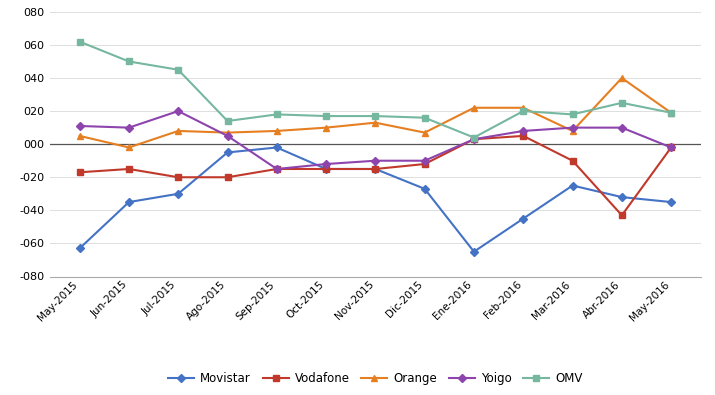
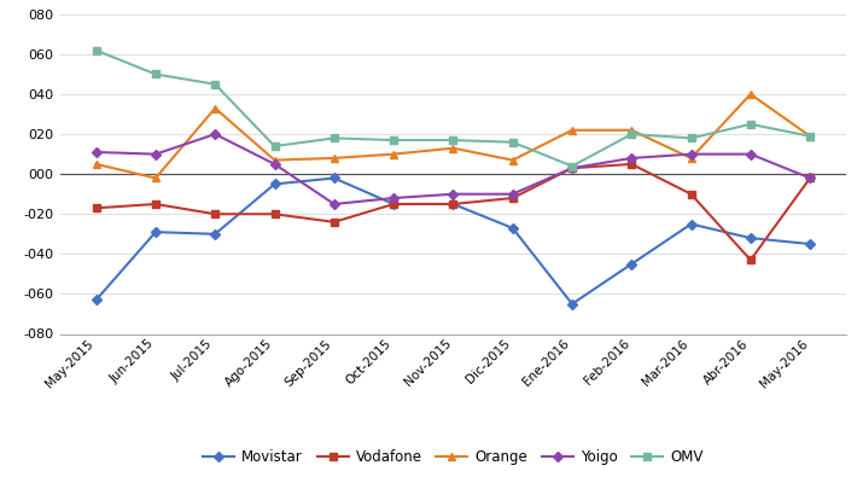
Movistar/Jun-2015: -35 -> -29
Orange/Jul-2015: 8 -> 33
Vodafone/Sep-2015: -15 -> -24
